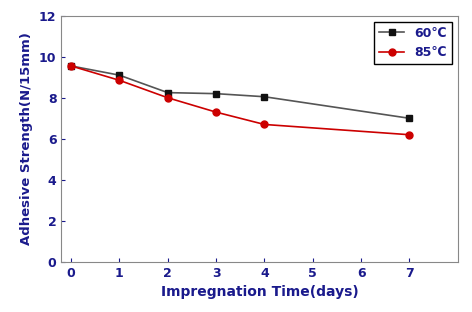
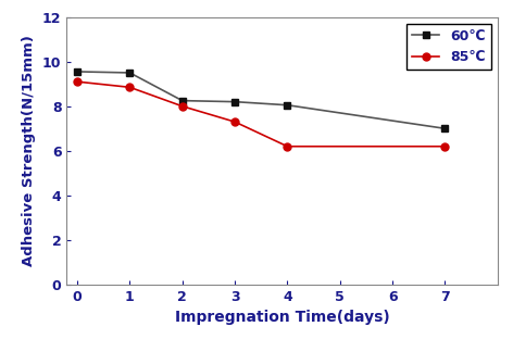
85℃/0: 9.55 -> 9.10
60℃/1: 9.10 -> 9.50
85℃/4: 6.70 -> 6.20
